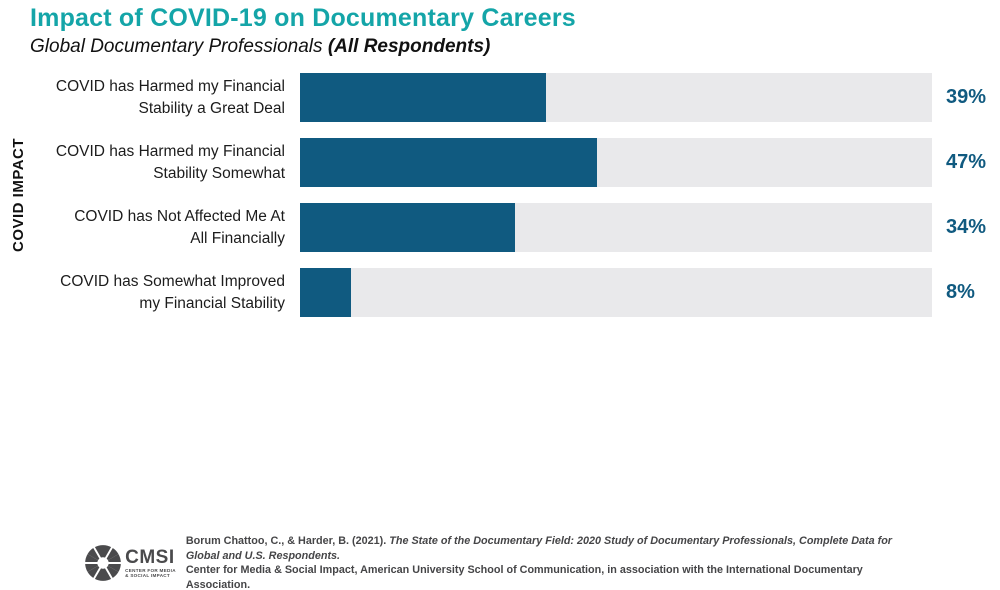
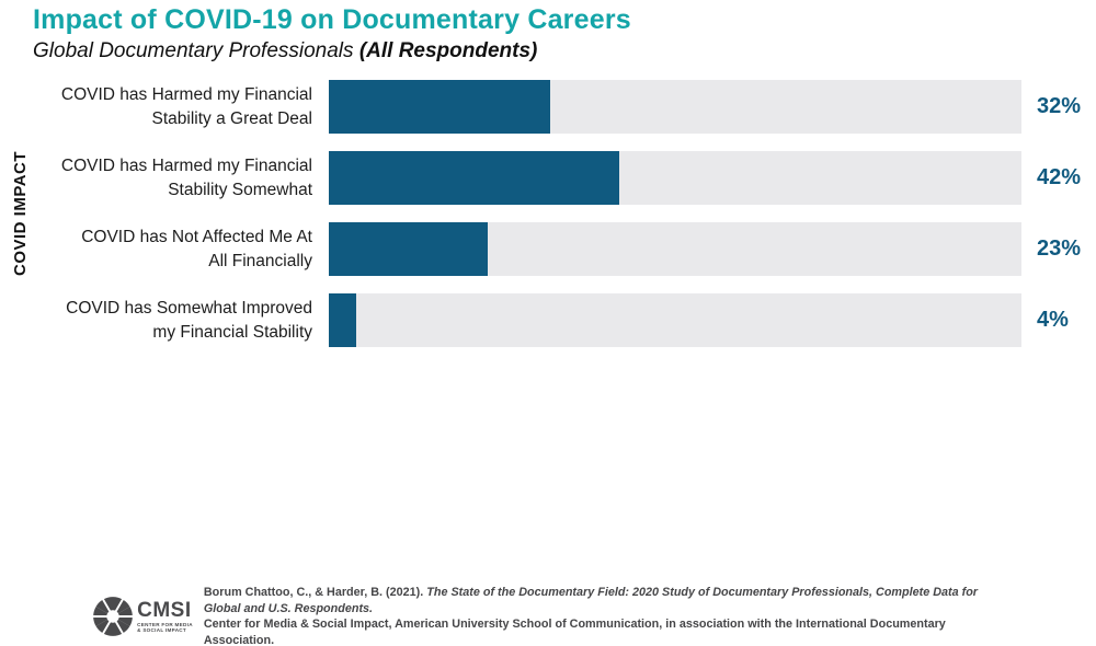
COVID has Harmed my Financial Stability a Great Deal: 39% -> 32%
COVID has Harmed my Financial Stability Somewhat: 47% -> 42%
COVID has Not Affected Me At All Financially: 34% -> 23%
COVID has Somewhat Improved my Financial Stability: 8% -> 4%
